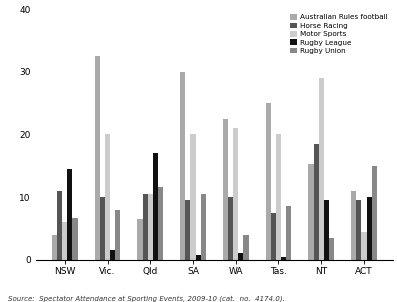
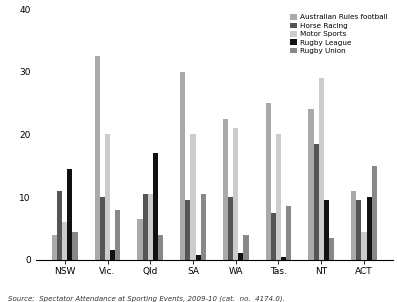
Rugby Union/NSW: 6.6 -> 4.5
Rugby Union/Qld: 11.6 -> 4.0
Australian Rules football/NT: 15.2 -> 24.0
